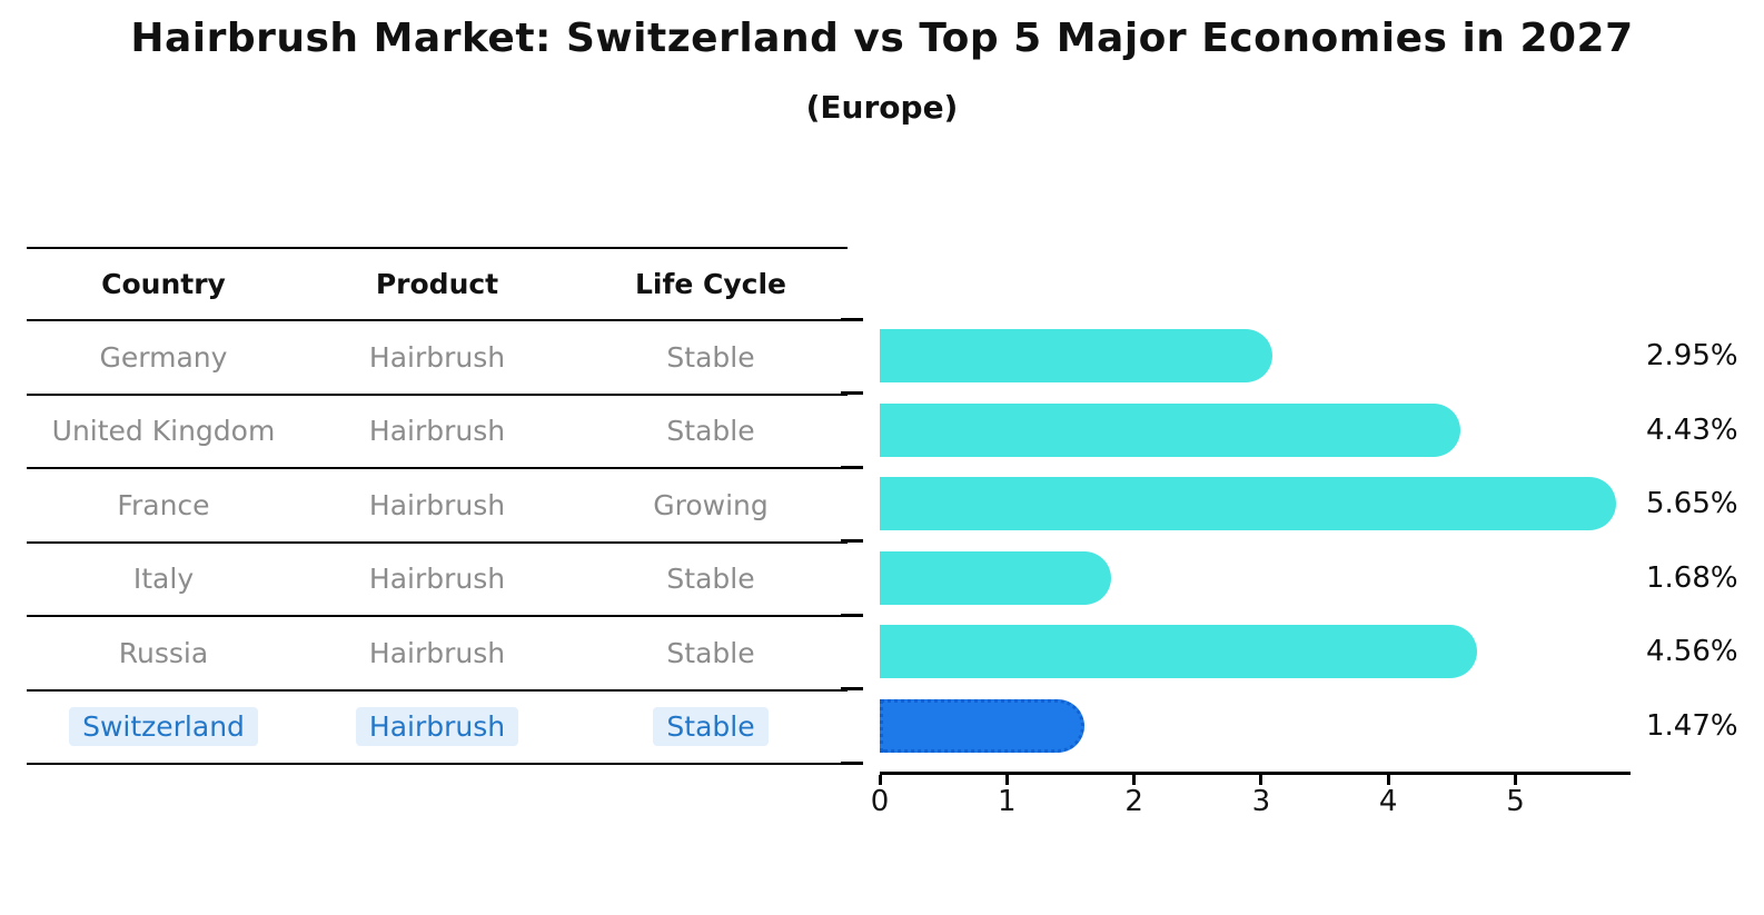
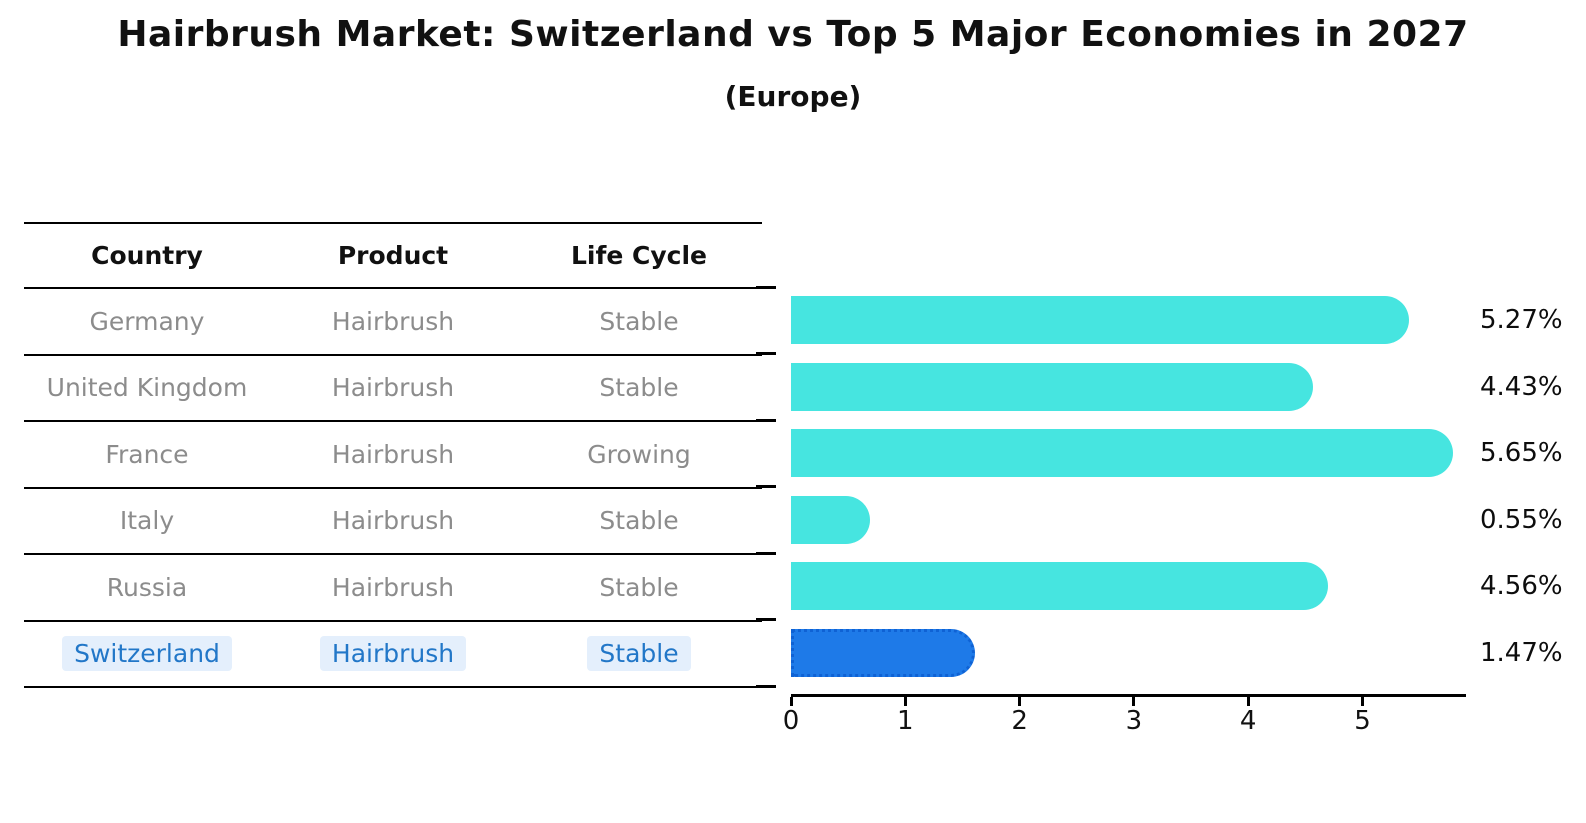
Germany: 2.95% -> 5.27%
Italy: 1.68% -> 0.55%
